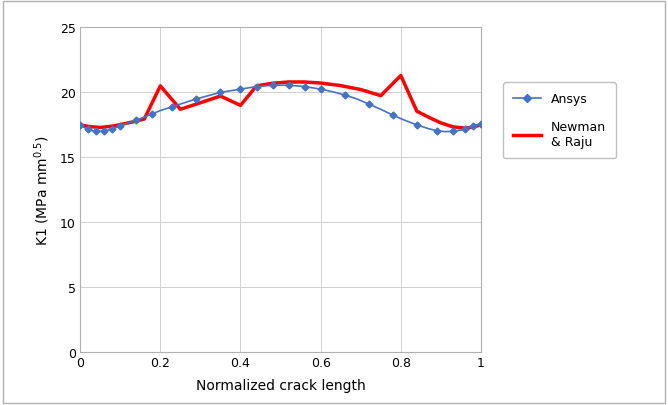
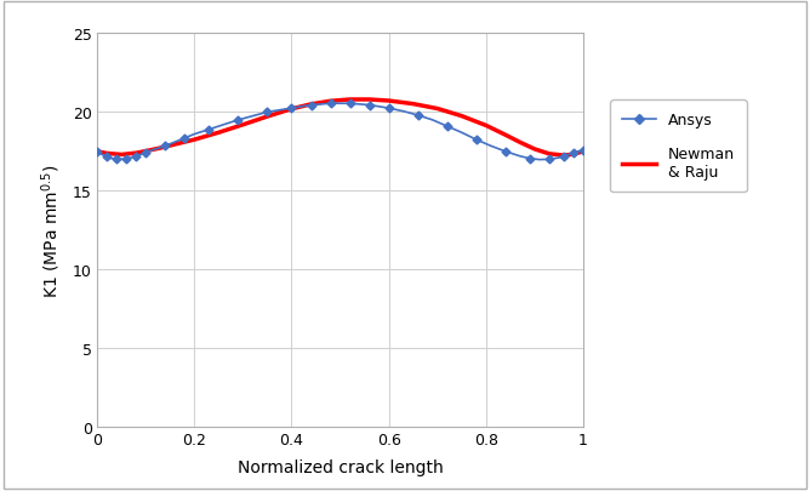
Newman & Raju/0.2: 20.5 -> 18.2
Newman & Raju/0.4: 19.0 -> 20.2
Newman & Raju/0.8: 21.3 -> 19.1
